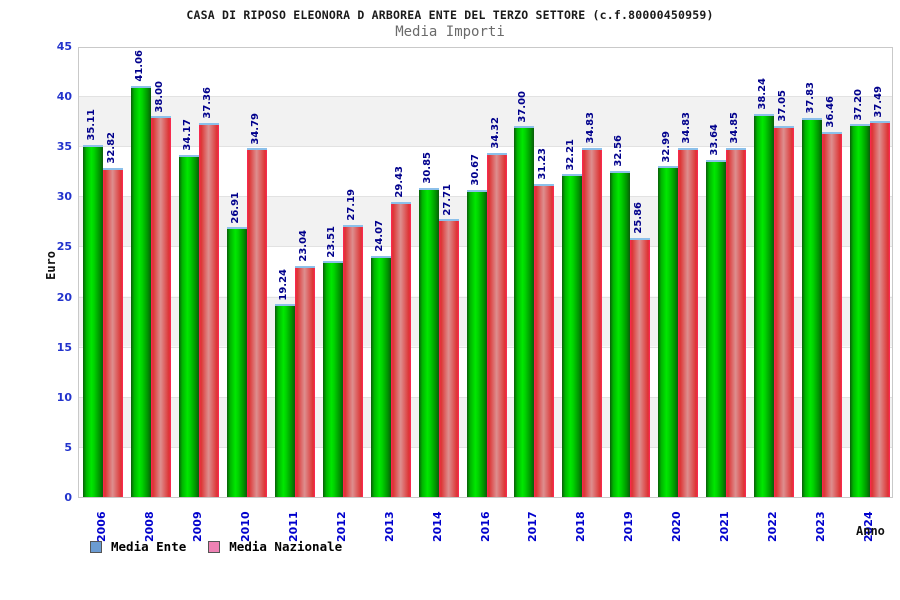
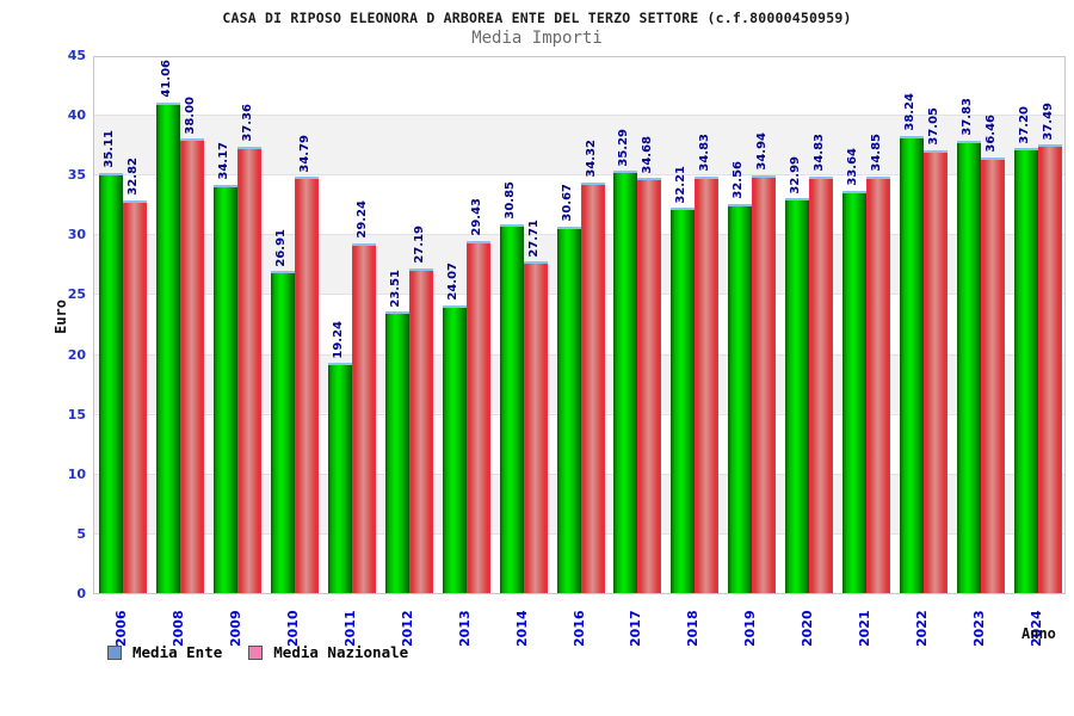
Media Nazionale/2011: 23.04 -> 29.24
Media Ente/2017: 37.00 -> 35.29
Media Nazionale/2017: 31.23 -> 34.68
Media Nazionale/2019: 25.86 -> 34.94
